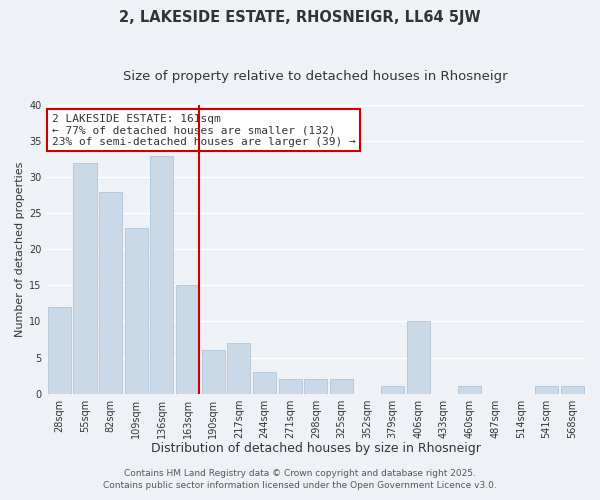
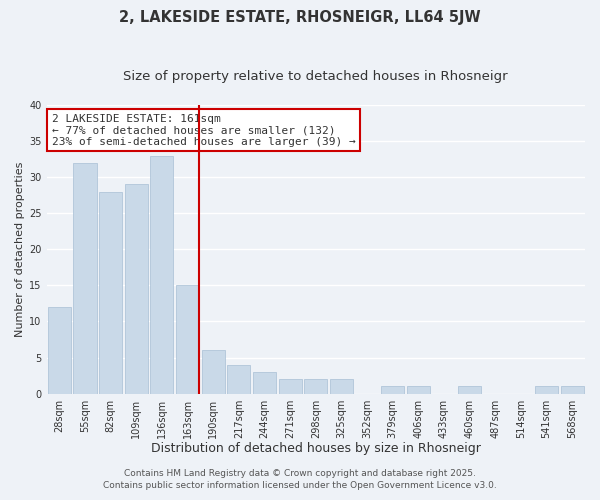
109sqm: 23 -> 29
217sqm: 7 -> 4
406sqm: 10 -> 1
